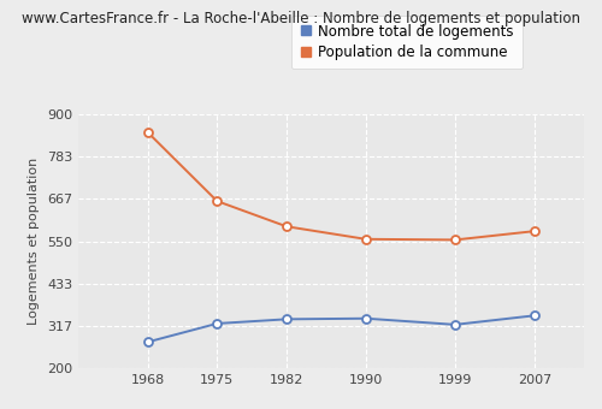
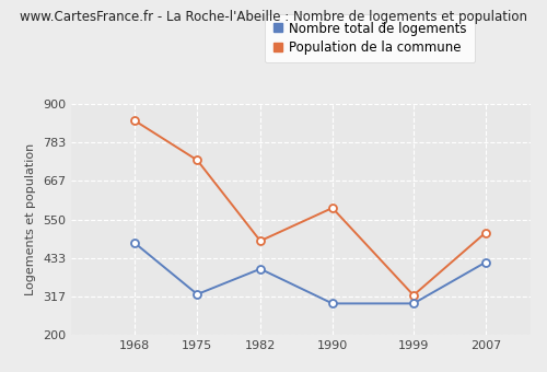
Nombre total de logements/1968: 272 -> 480
Population de la commune/1975: 661 -> 730
Nombre total de logements/1982: 335 -> 400
Population de la commune/1982: 591 -> 485
Nombre total de logements/1990: 337 -> 295
Population de la commune/1990: 556 -> 585
Nombre total de logements/1999: 320 -> 295
Population de la commune/1999: 554 -> 320
Nombre total de logements/2007: 345 -> 420
Population de la commune/2007: 578 -> 510
